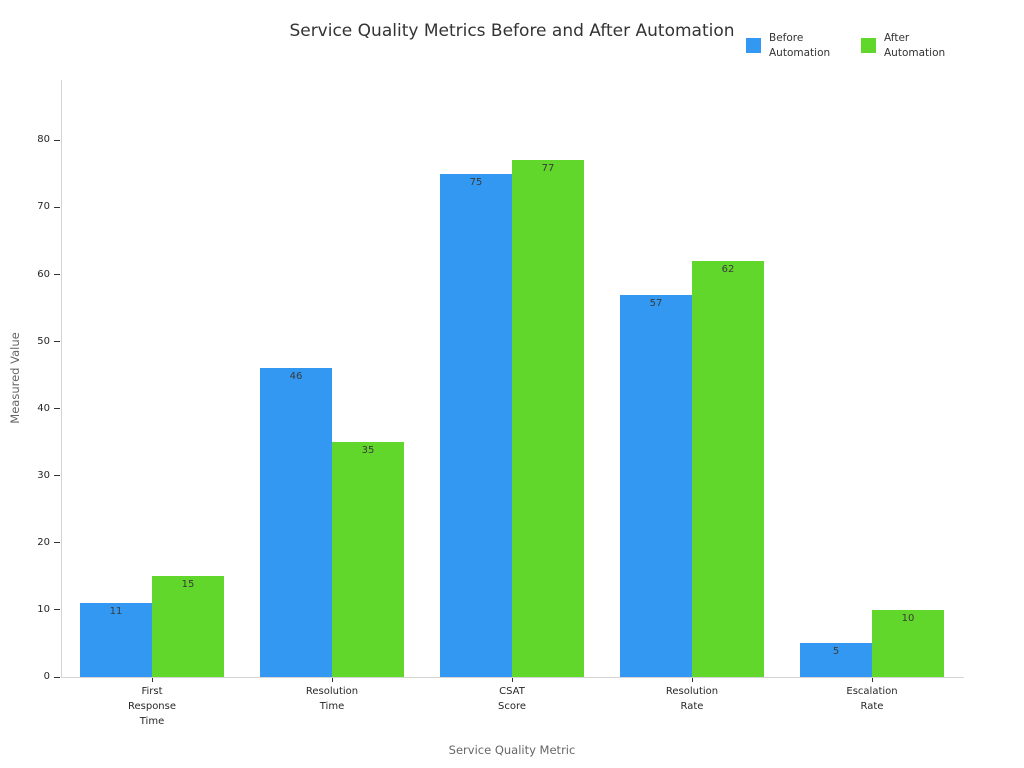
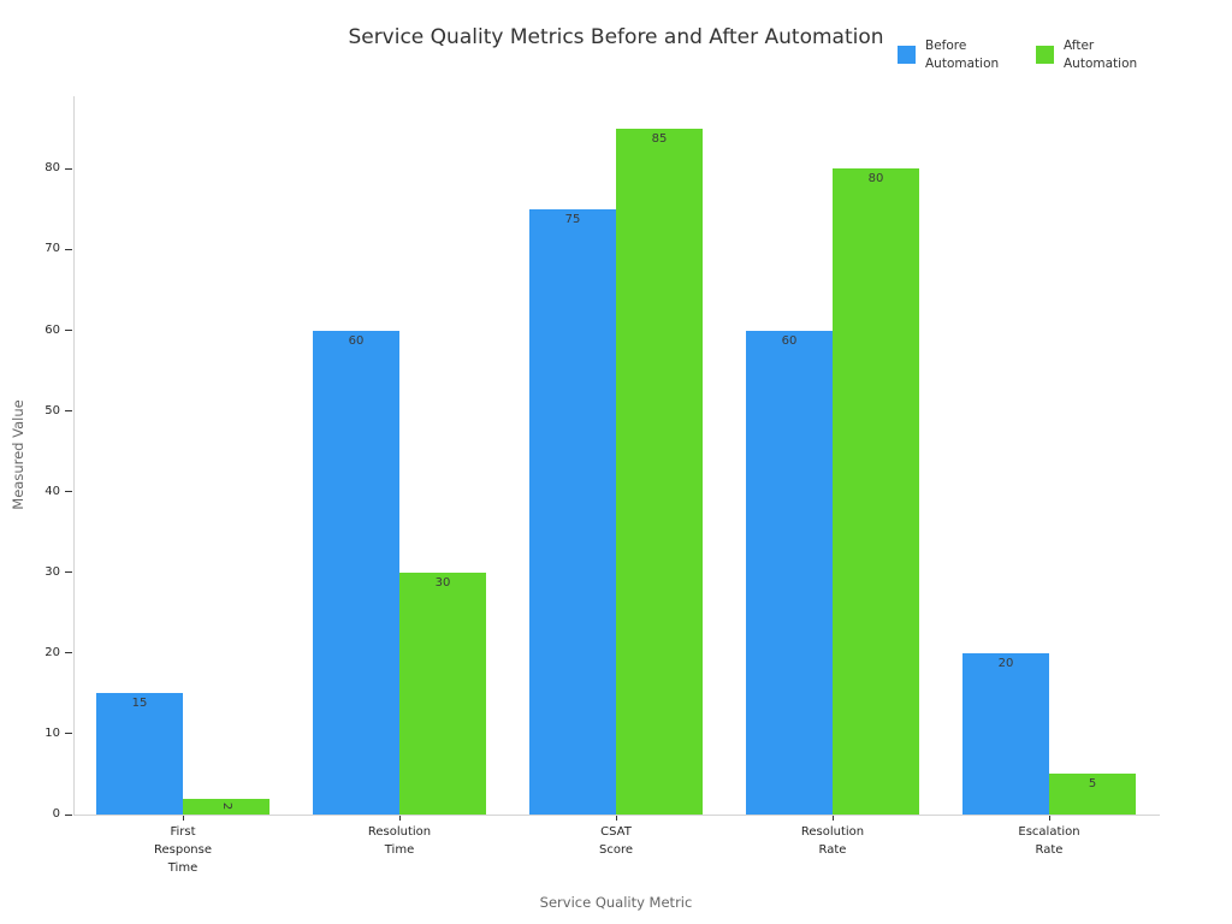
Before Automation/First Response Time: 11 -> 15
After Automation/First Response Time: 15 -> 2
Before Automation/Resolution Time: 46 -> 60
After Automation/Resolution Time: 35 -> 30
After Automation/CSAT Score: 77 -> 85
Before Automation/Resolution Rate: 57 -> 60
After Automation/Resolution Rate: 62 -> 80
Before Automation/Escalation Rate: 5 -> 20
After Automation/Escalation Rate: 10 -> 5
